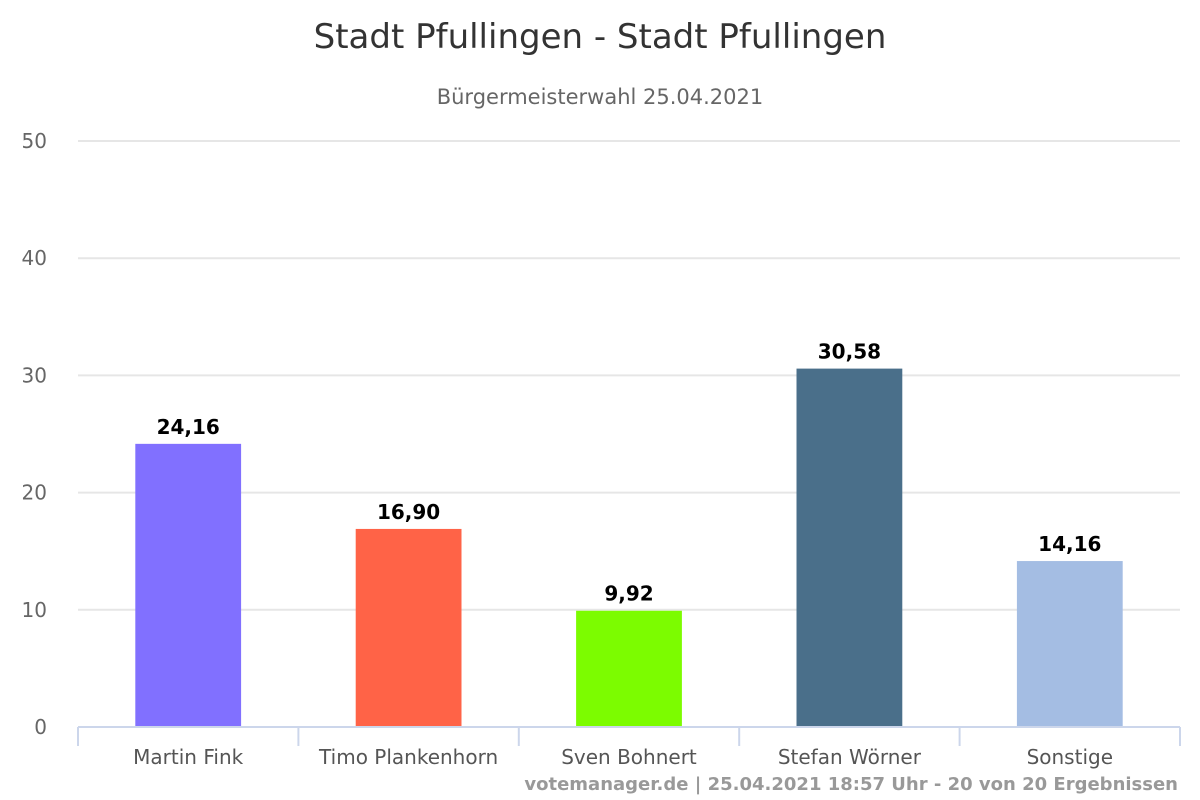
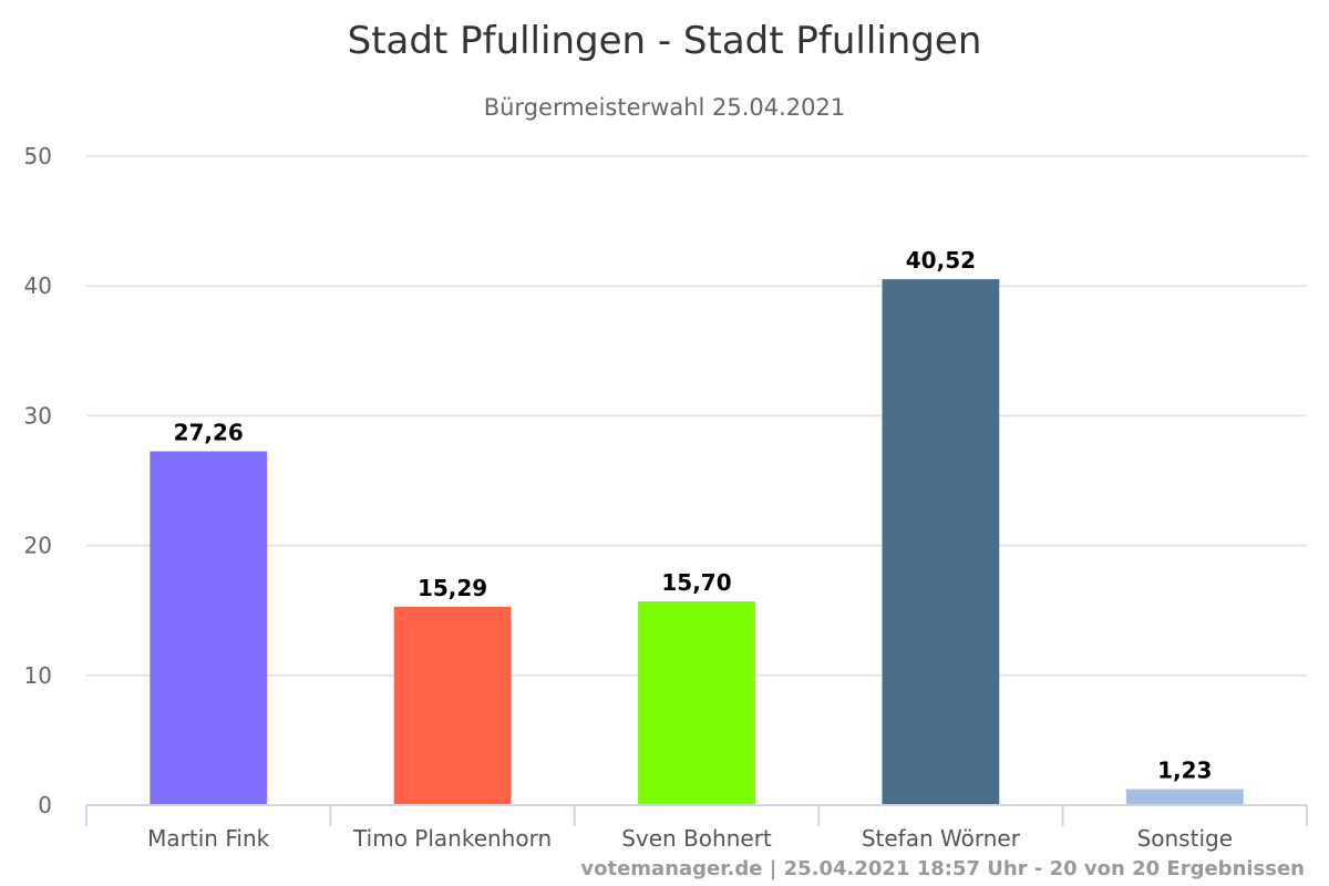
Martin Fink: 24,16 -> 27,26
Timo Plankenhorn: 16,90 -> 15,29
Sven Bohnert: 9,92 -> 15,70
Stefan Wörner: 30,58 -> 40,52
Sonstige: 14,16 -> 1,23
